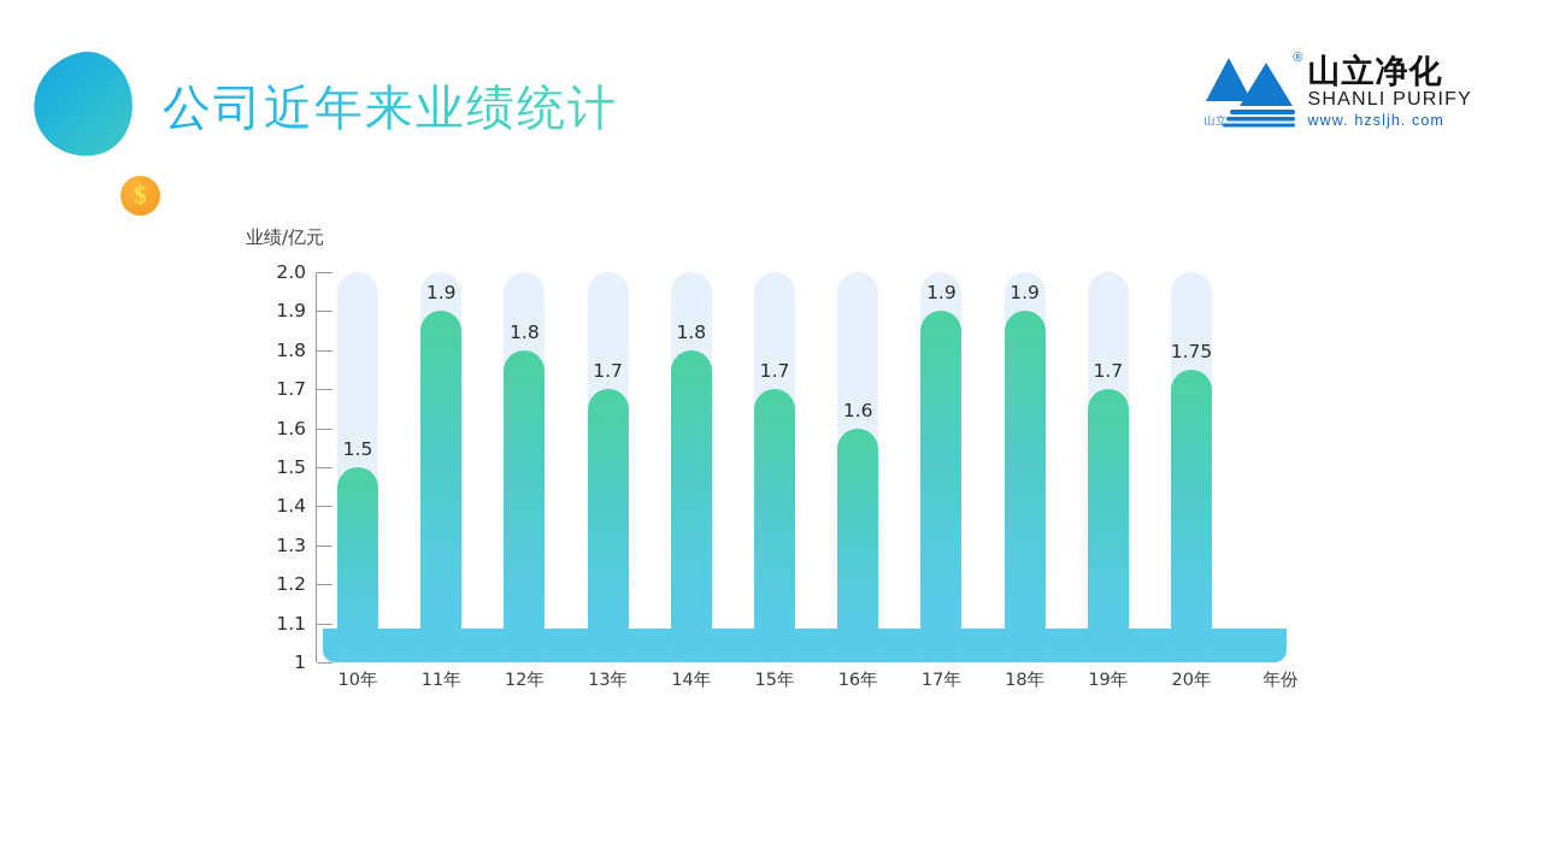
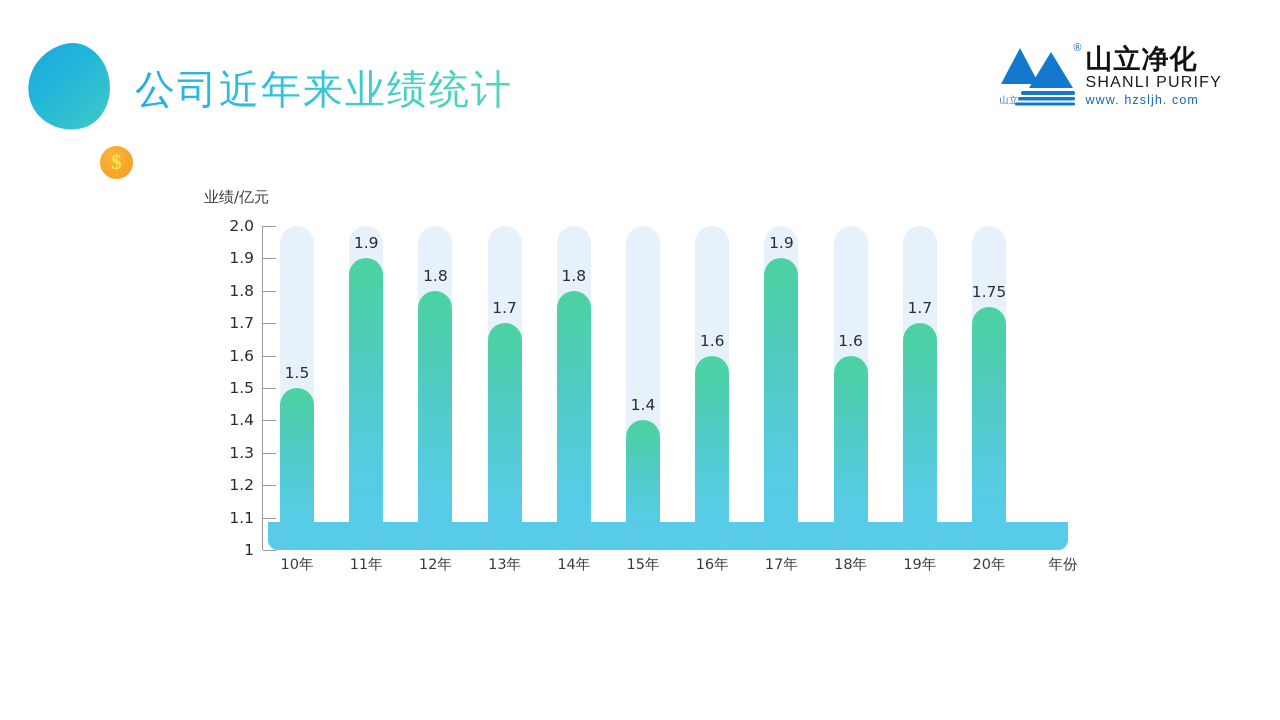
15年: 1.7 -> 1.4
18年: 1.9 -> 1.6
